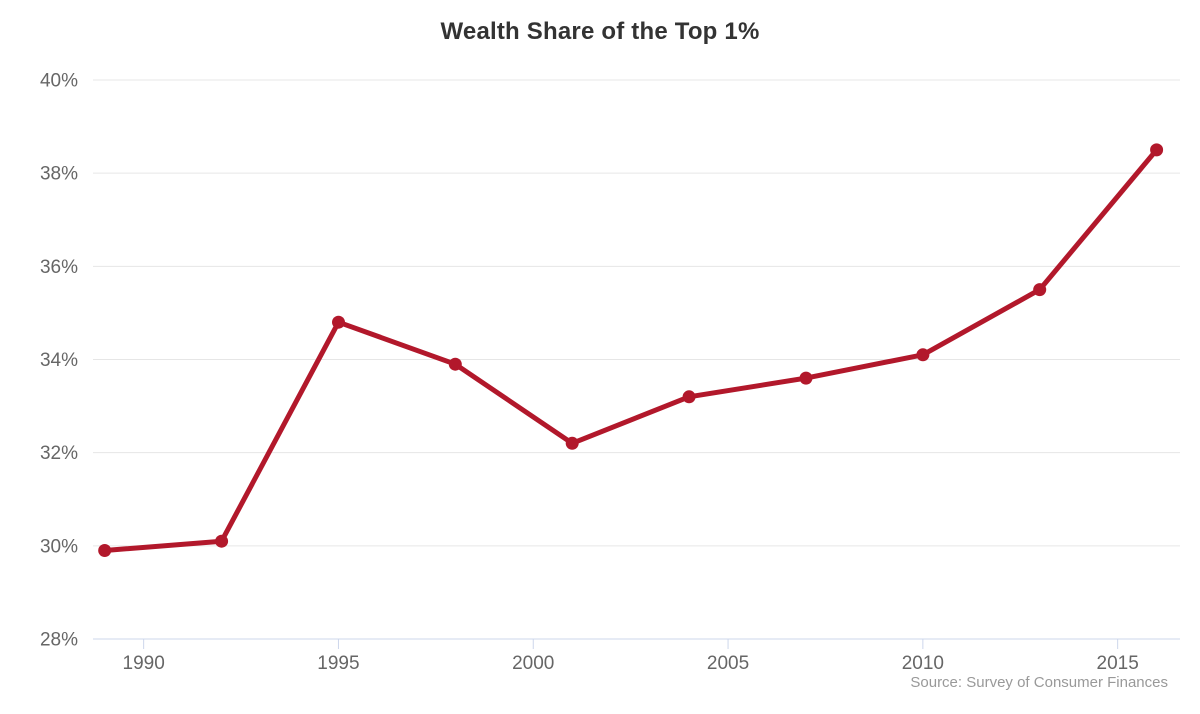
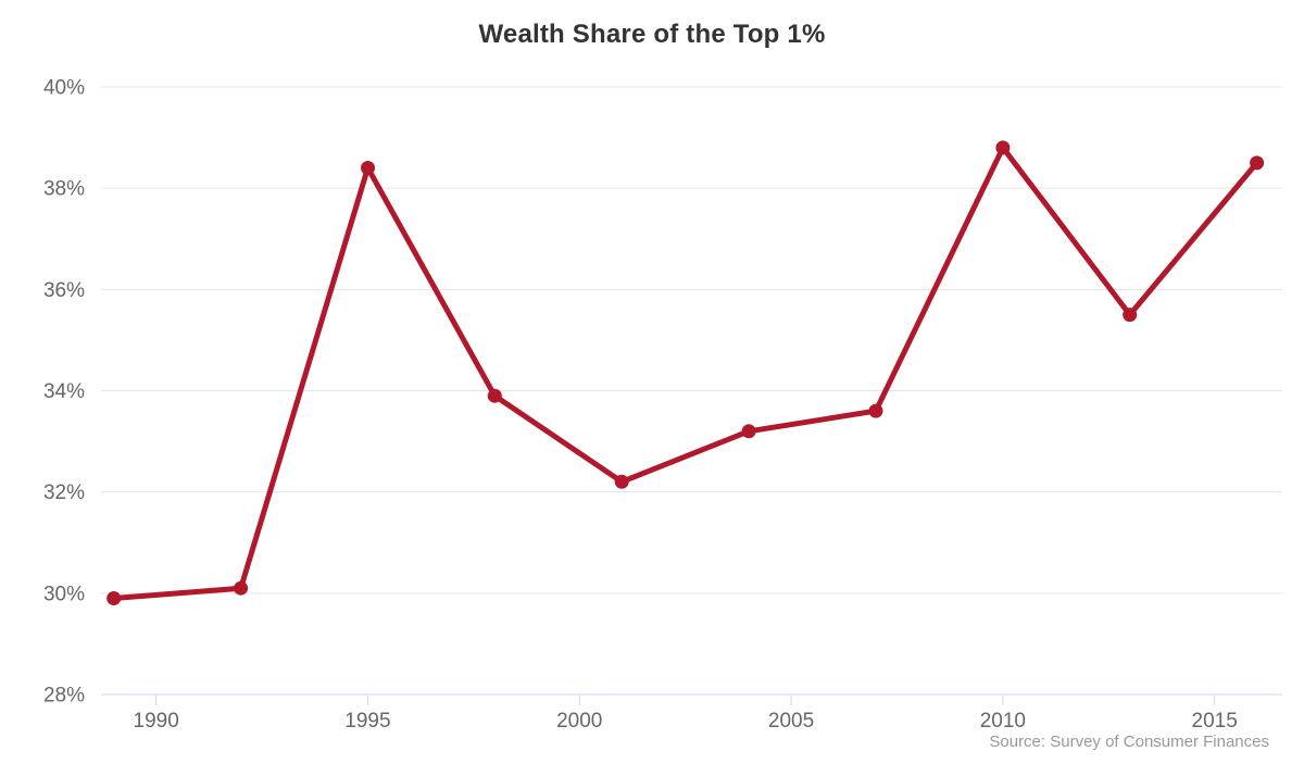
1995: 34.8% -> 38.4%
2010: 34.1% -> 38.8%
